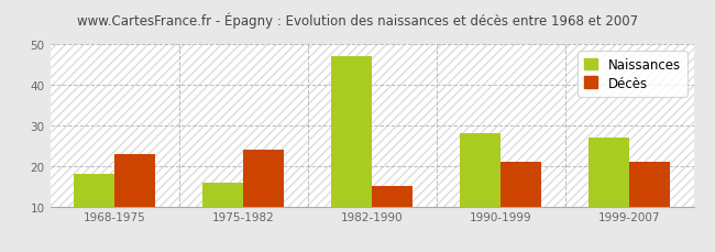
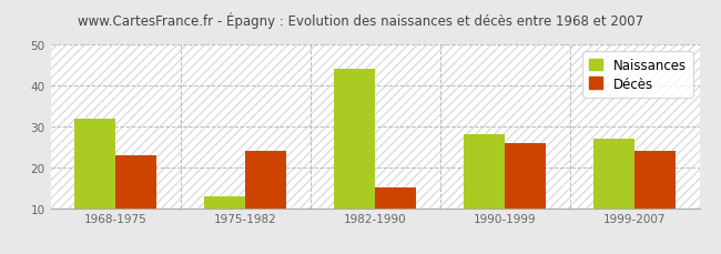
Naissances/1968-1975: 18 -> 32
Naissances/1975-1982: 16 -> 13
Naissances/1982-1990: 47 -> 44
Décès/1990-1999: 21 -> 26
Décès/1999-2007: 21 -> 24
